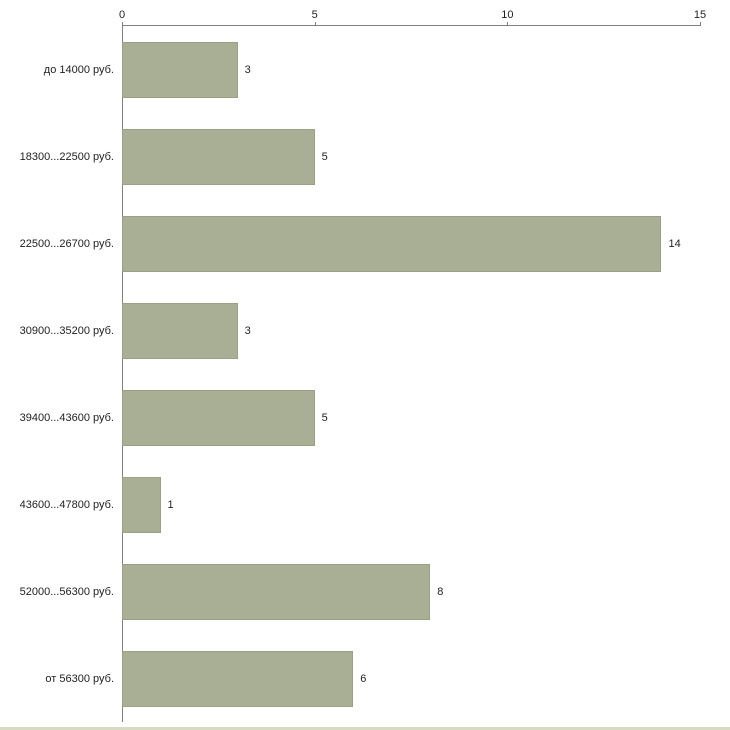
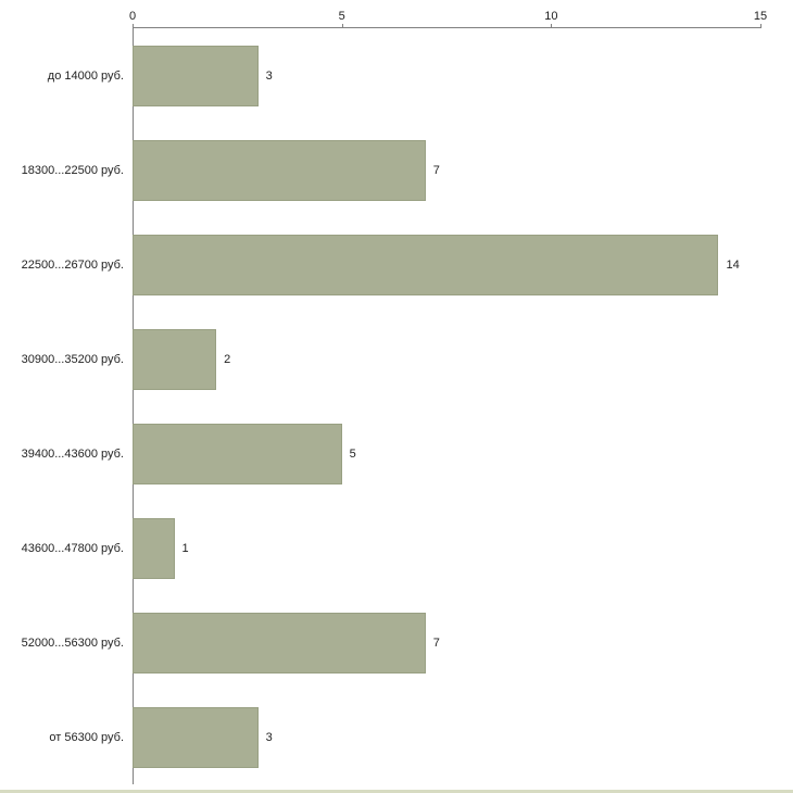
18300...22500 руб.: 5 -> 7
30900...35200 руб.: 3 -> 2
52000...56300 руб.: 8 -> 7
от 56300 руб.: 6 -> 3
